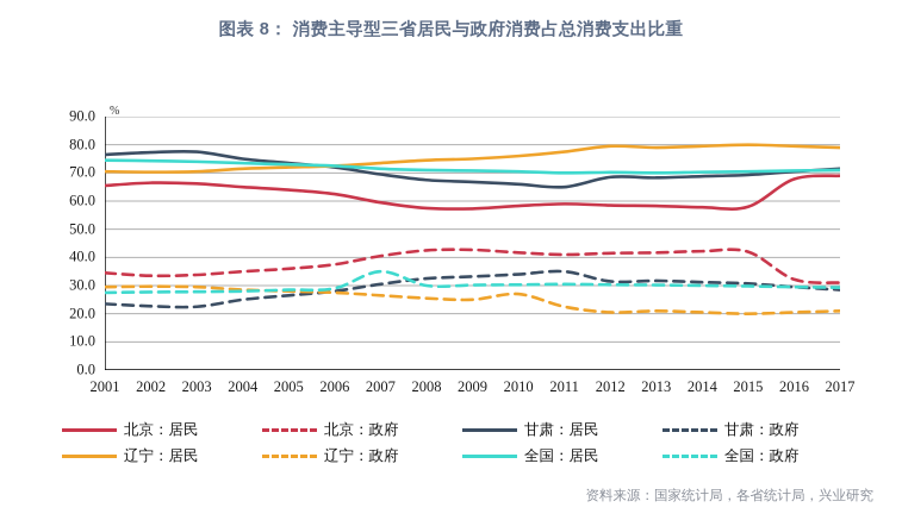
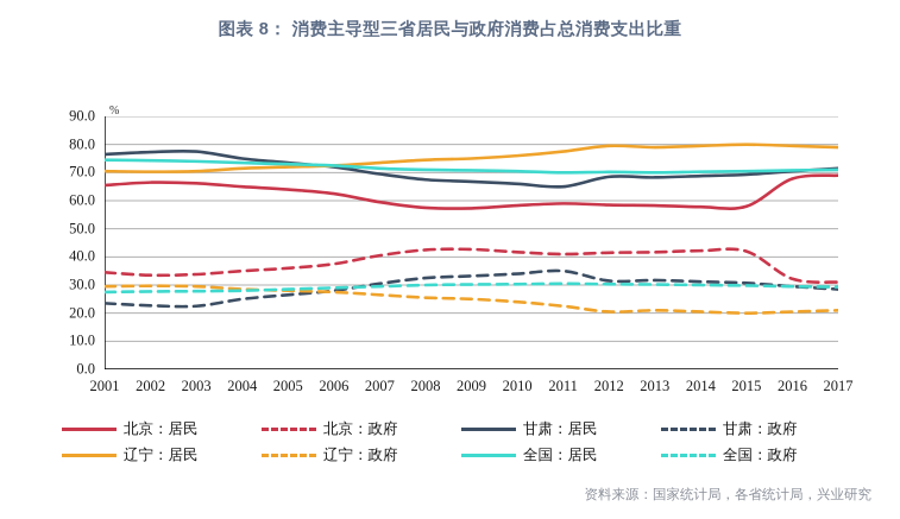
全国：政府/2007: 35 -> 30
辽宁：政府/2010: 27 -> 24
